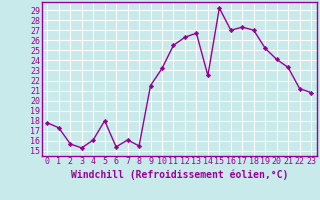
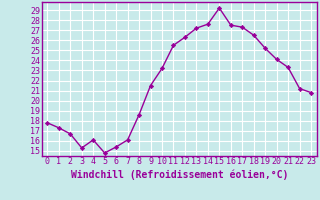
2: 15.7 -> 16.7
5: 18.0 -> 14.8
8: 15.5 -> 18.6
13: 26.7 -> 27.2
14: 22.5 -> 27.6
16: 27.0 -> 27.5
18: 27.0 -> 26.5
